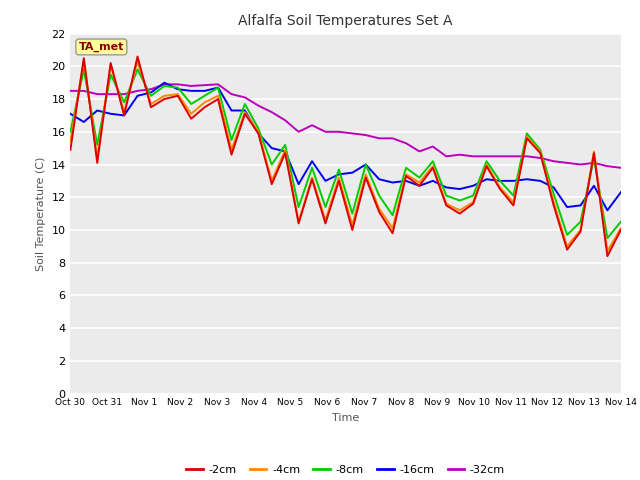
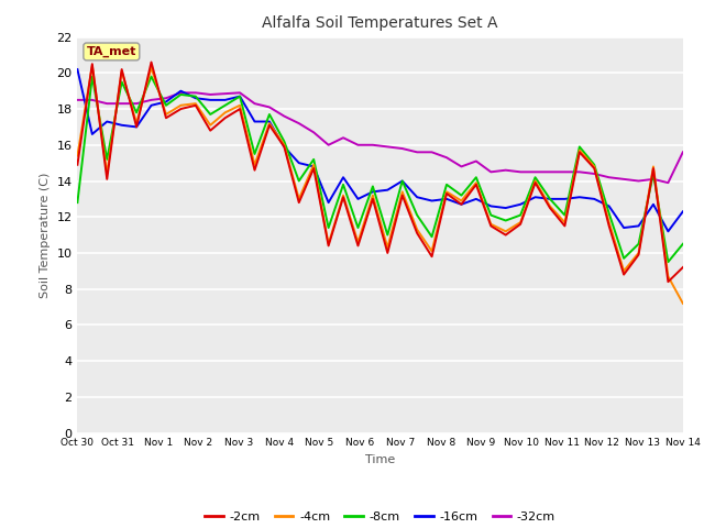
-8cm/Oct 30: 16.0 -> 12.8
-16cm/Oct 30: 17.1 -> 20.2
-2cm/Nov 14: 10.0 -> 9.2
-4cm/Nov 14: 10.1 -> 7.2
-32cm/Nov 14: 13.8 -> 15.6
